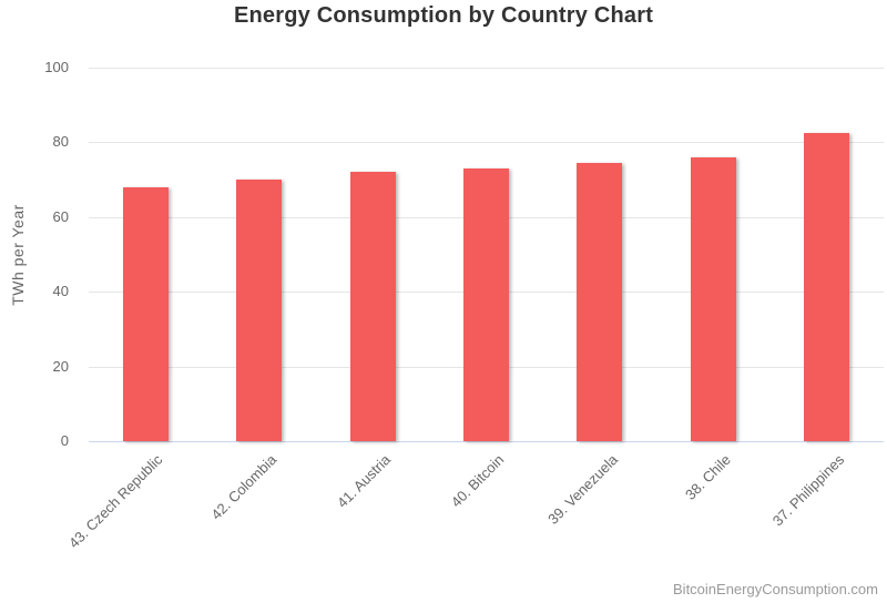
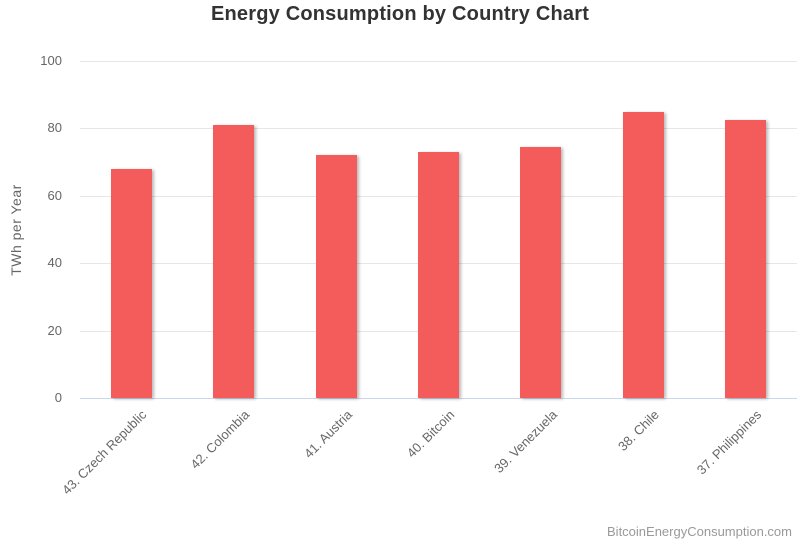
42. Colombia: 70 -> 81
38. Chile: 76 -> 85
